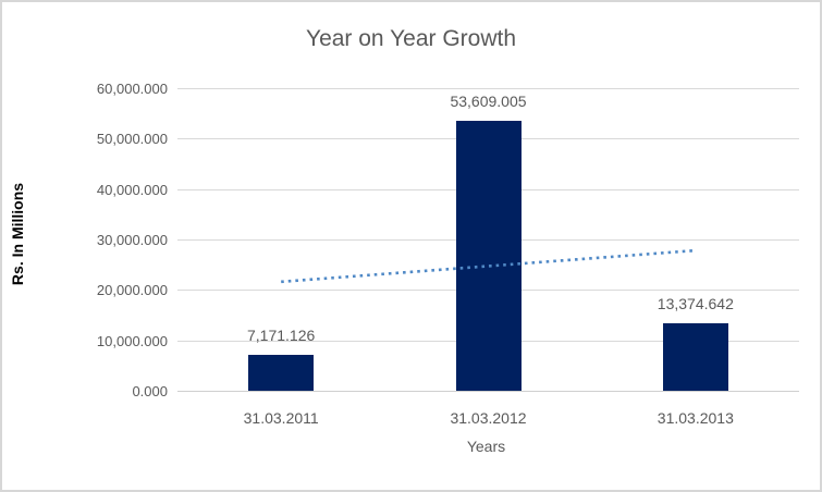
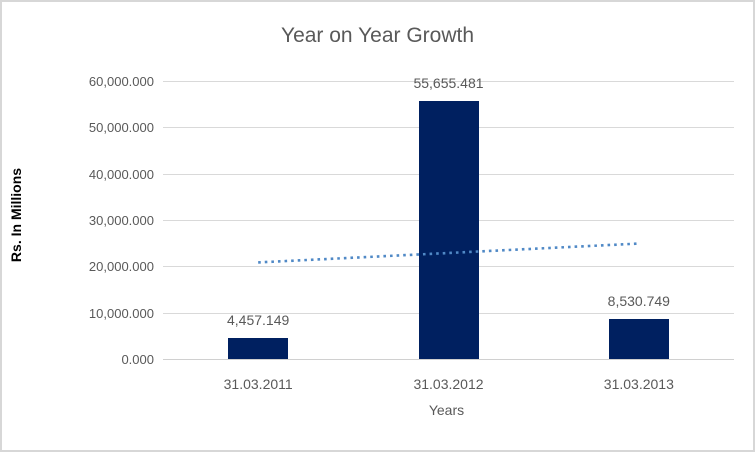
31.03.2011: 7,171.126 -> 4,457.149
31.03.2012: 53,609.005 -> 55,655.481
31.03.2013: 13,374.642 -> 8,530.749
